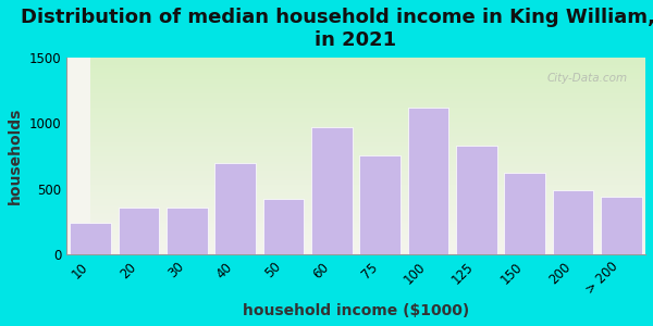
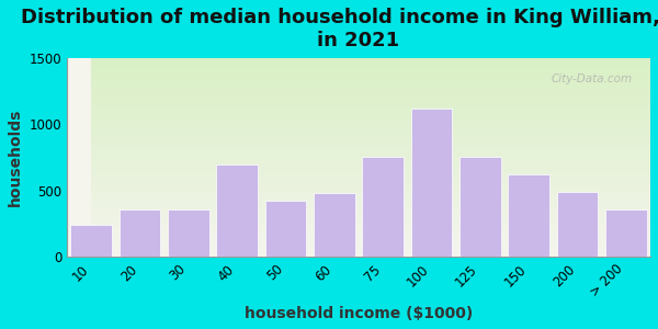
60: 970 -> 480
125: 830 -> 750
> 200: 440 -> 360
